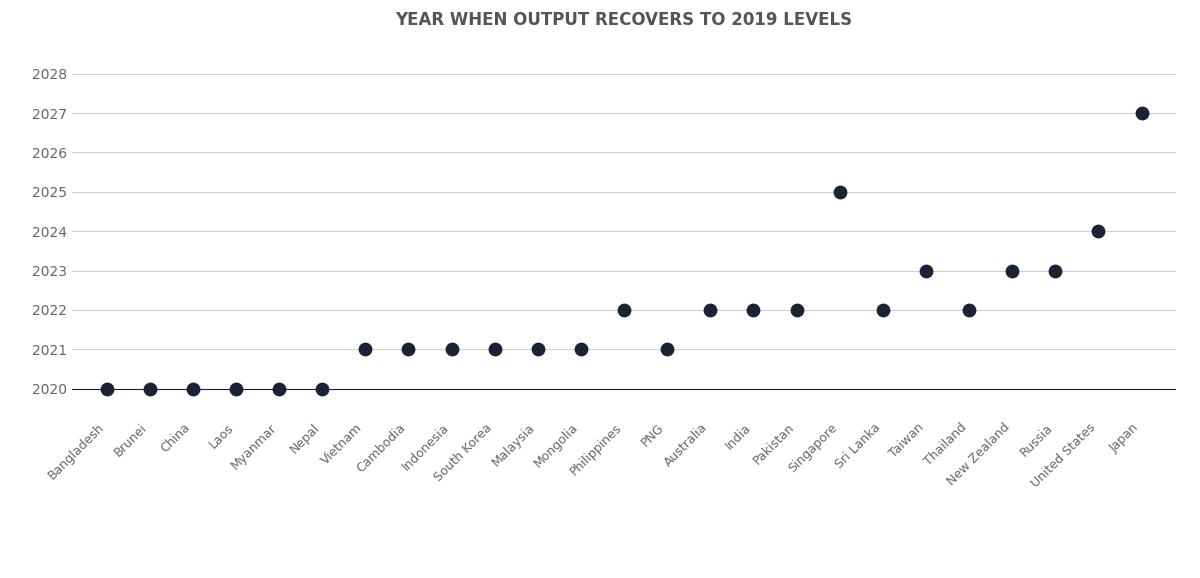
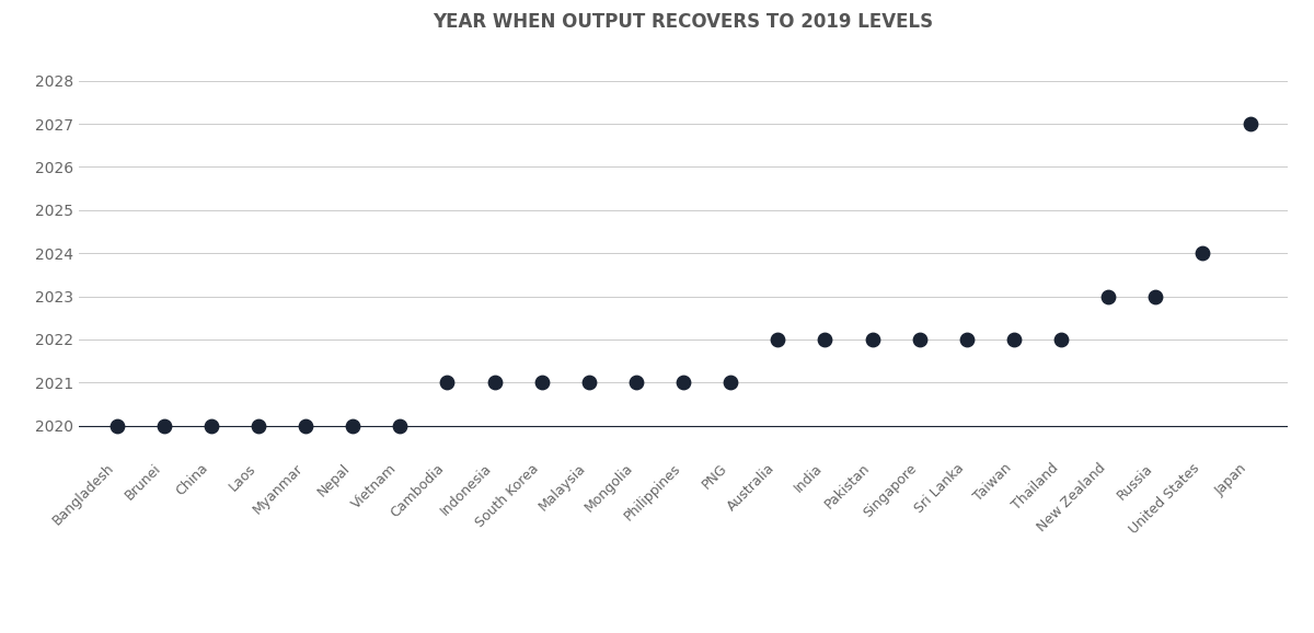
Vietnam: 2021 -> 2020
Philippines: 2022 -> 2021
Singapore: 2025 -> 2022
Taiwan: 2023 -> 2022
